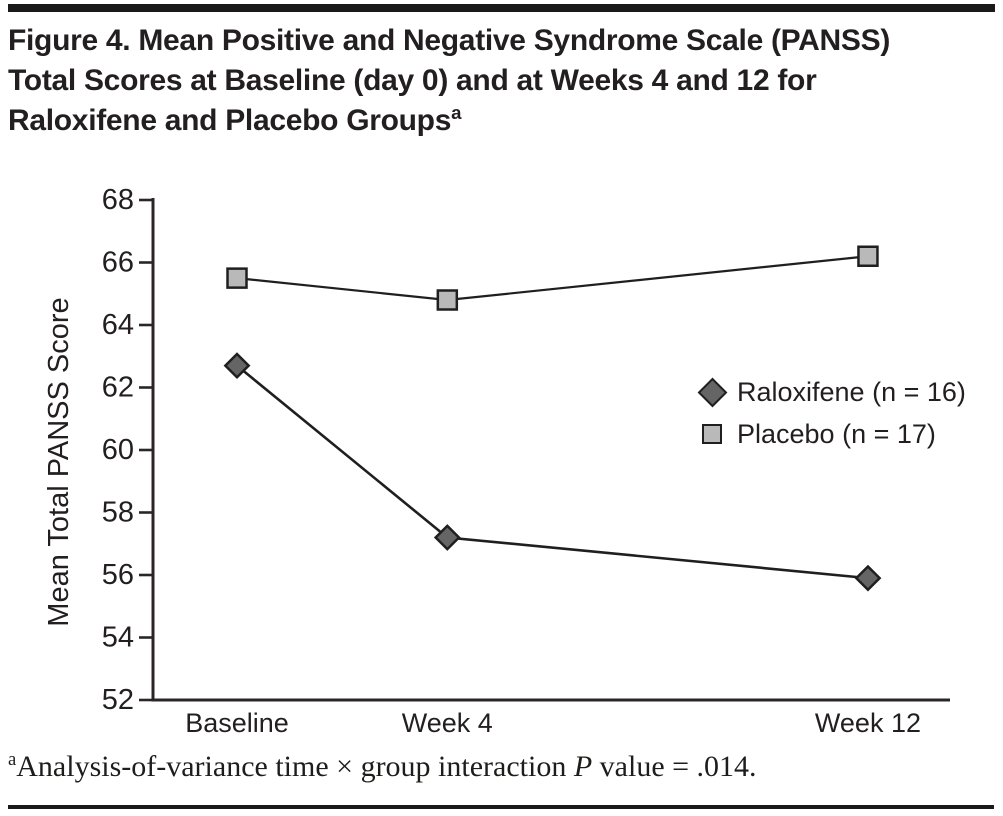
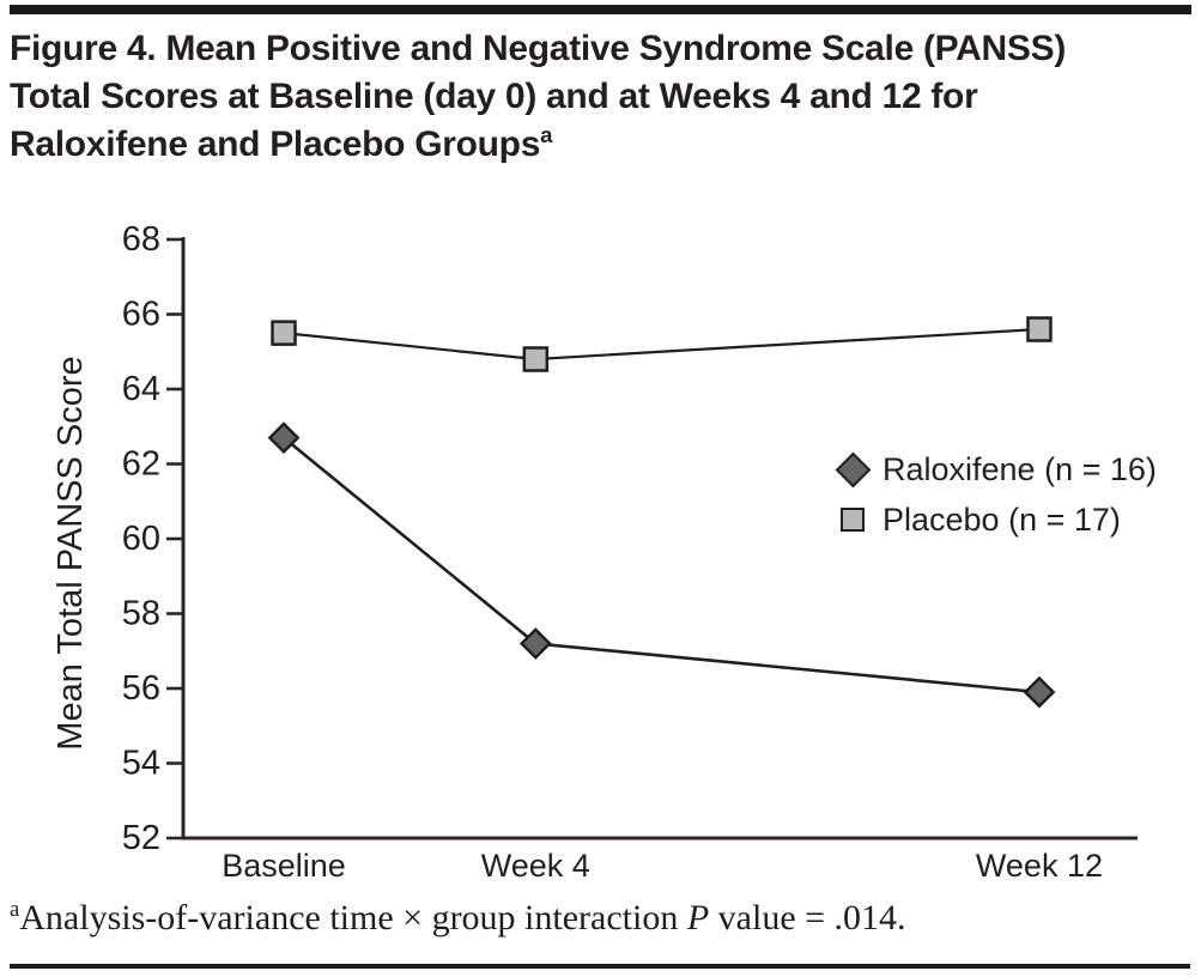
Placebo (n = 17)/Week 12: 66.2 -> 65.6
